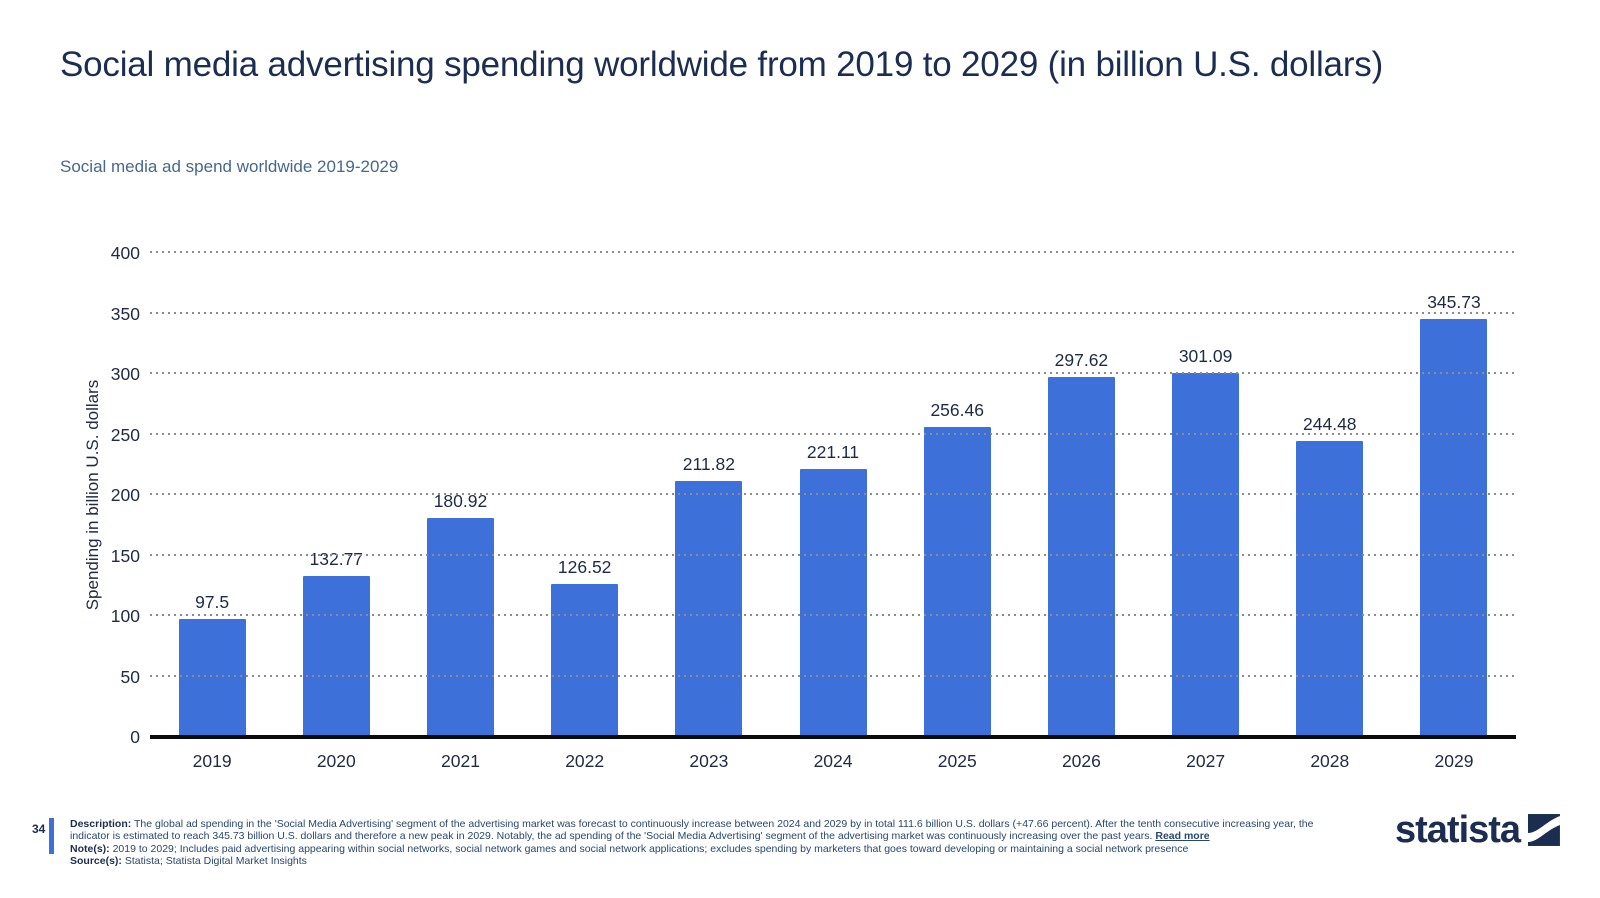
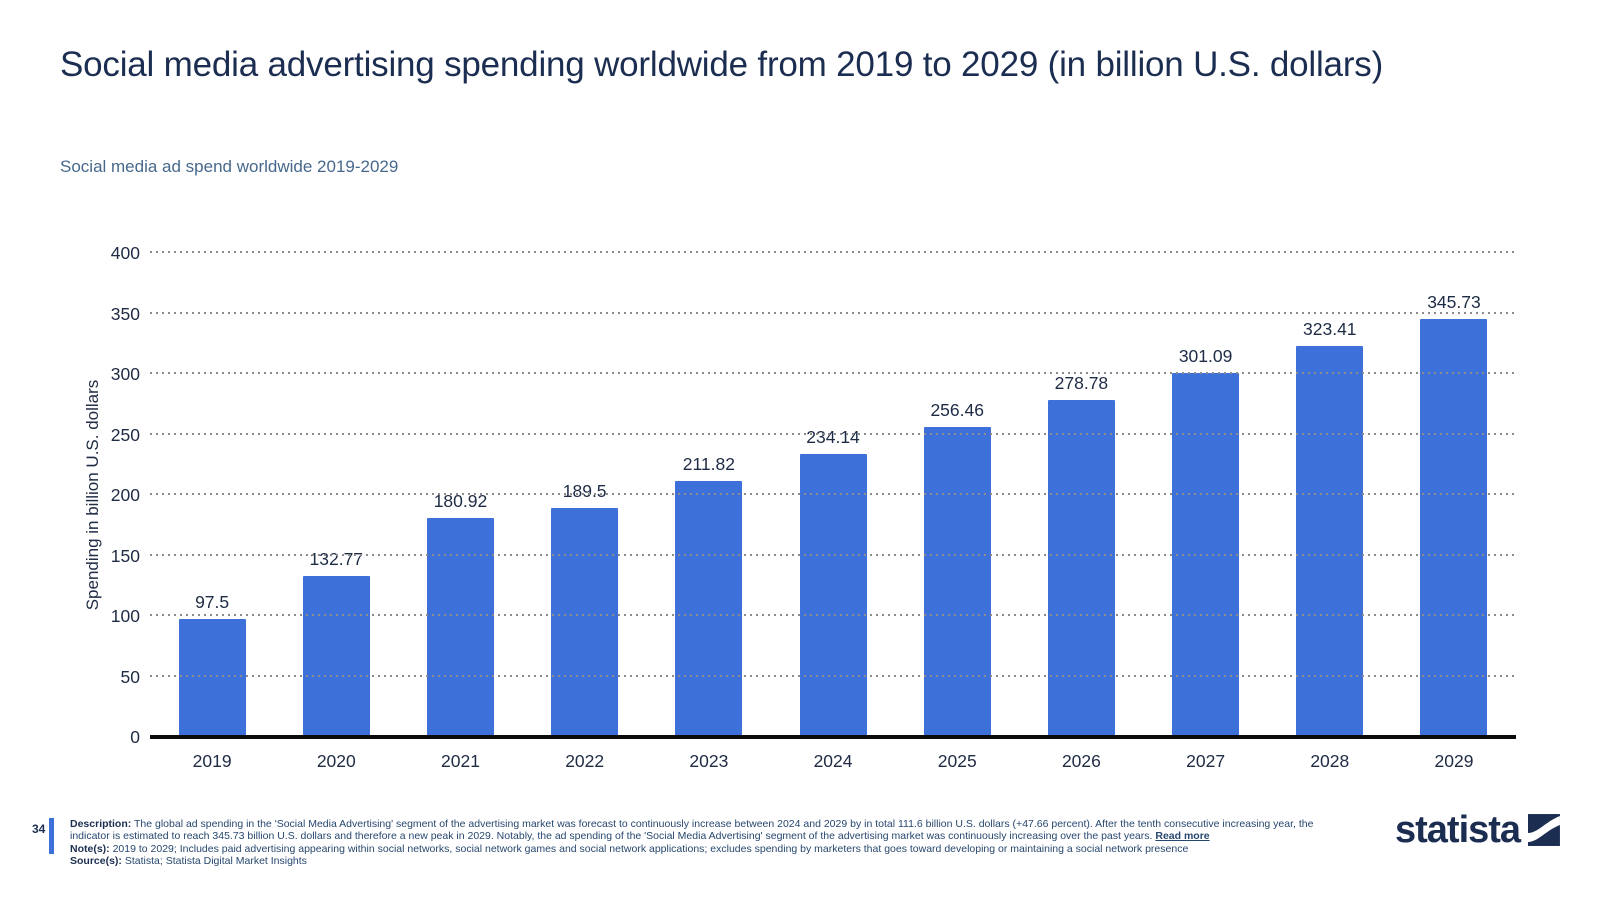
2022: 126.52 -> 189.5
2024: 221.11 -> 234.14
2026: 297.62 -> 278.78
2028: 244.48 -> 323.41
